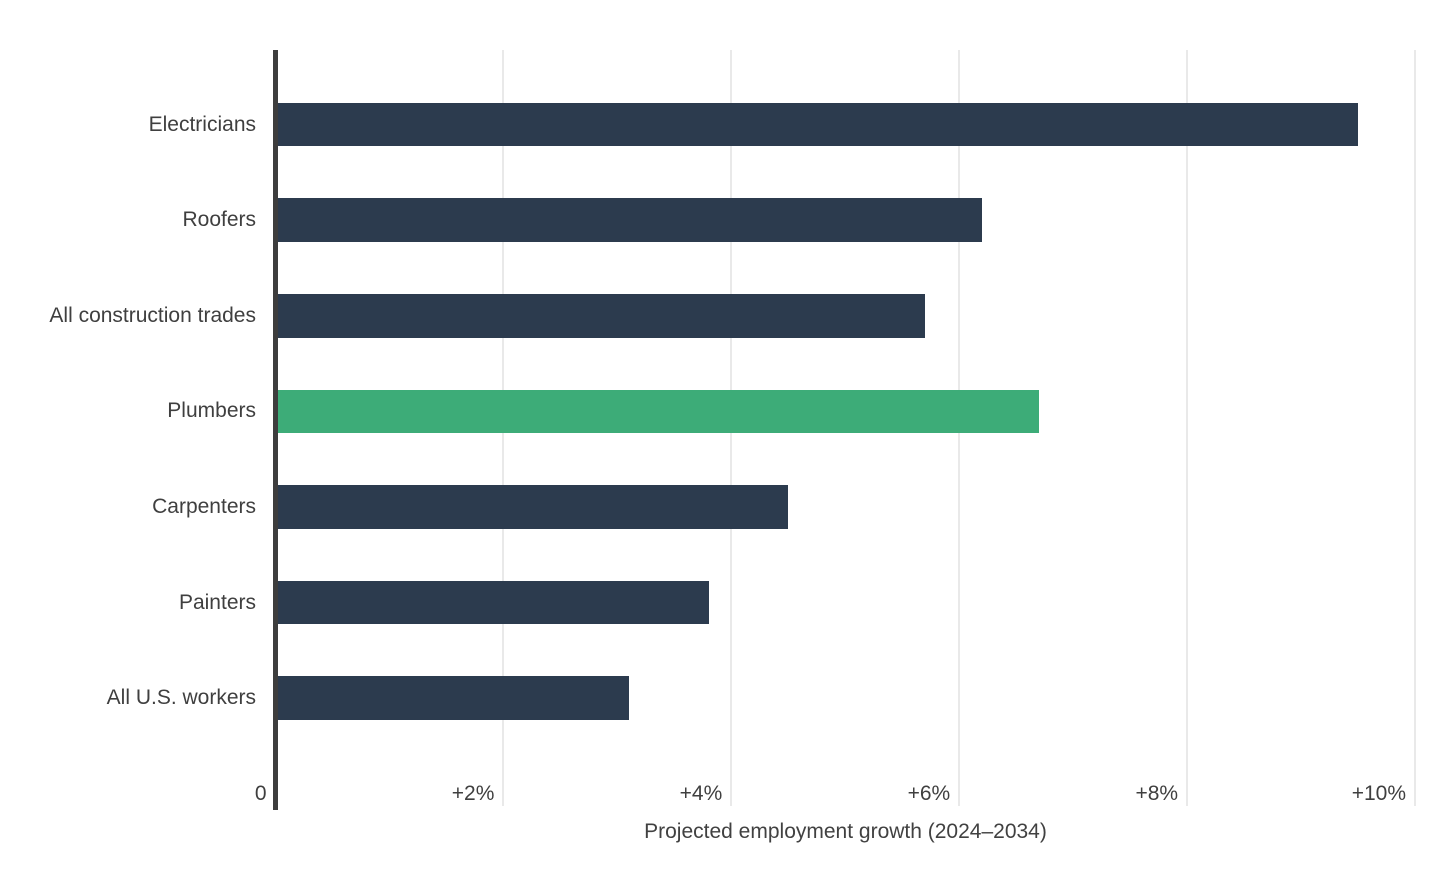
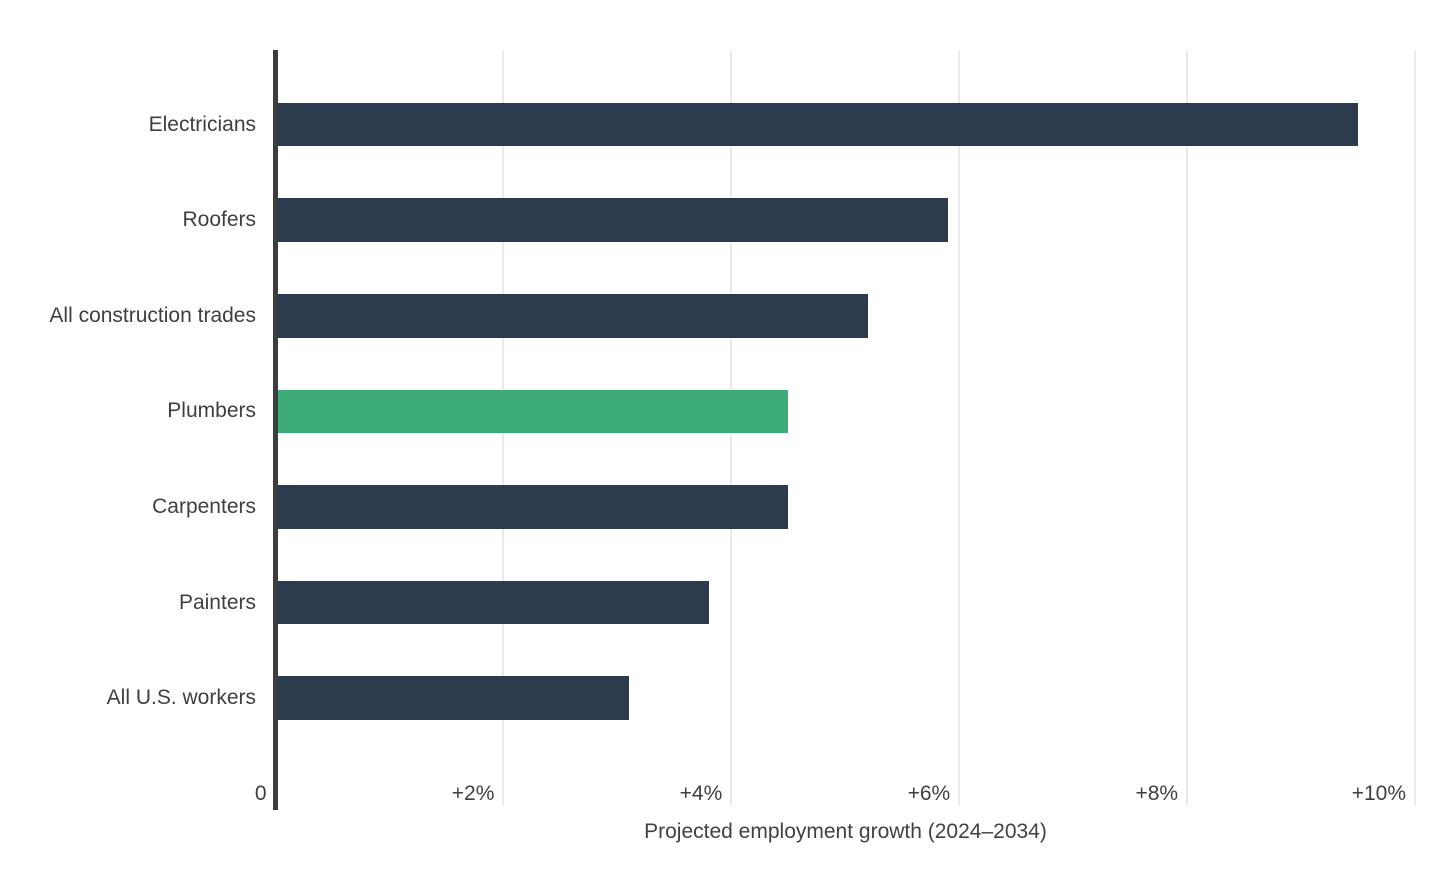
Roofers: 6.2% -> 5.9%
All construction trades: 5.7% -> 5.2%
Plumbers: 6.7% -> 4.5%
